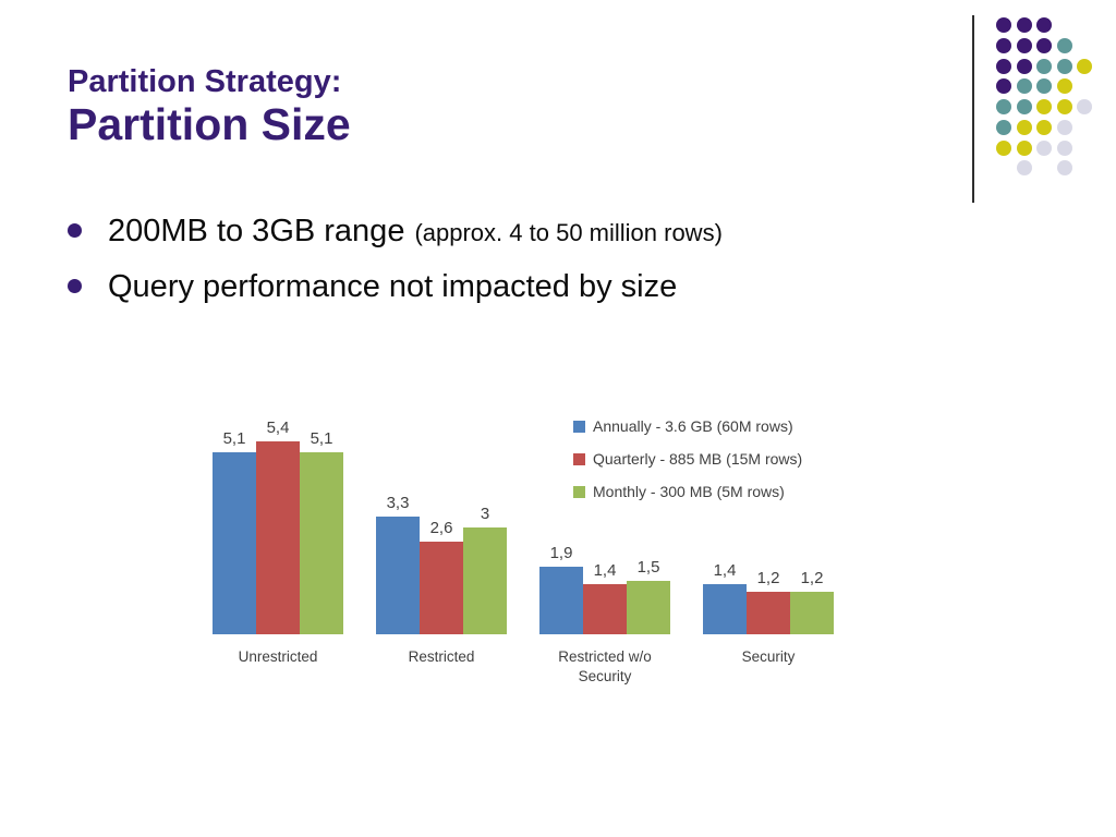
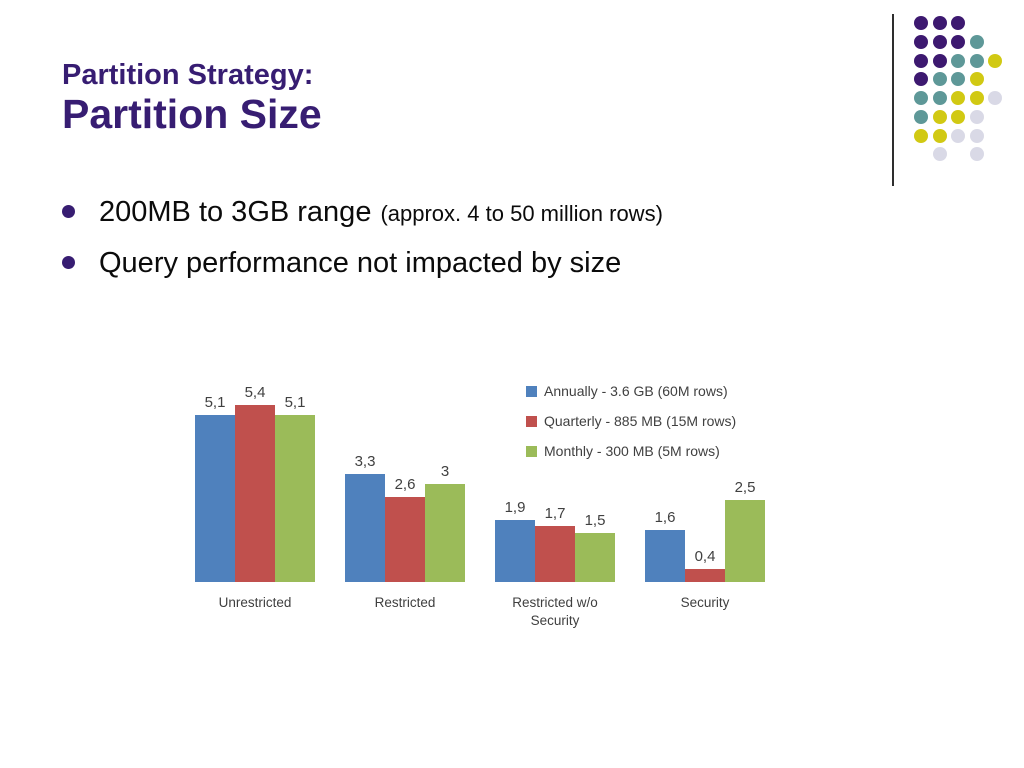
Quarterly - 885 MB (15M rows)/Restricted w/o Security: 1,4 -> 1,7
Annually - 3.6 GB (60M rows)/Security: 1,4 -> 1,6
Quarterly - 885 MB (15M rows)/Security: 1,2 -> 0,4
Monthly - 300 MB (5M rows)/Security: 1,2 -> 2,5
